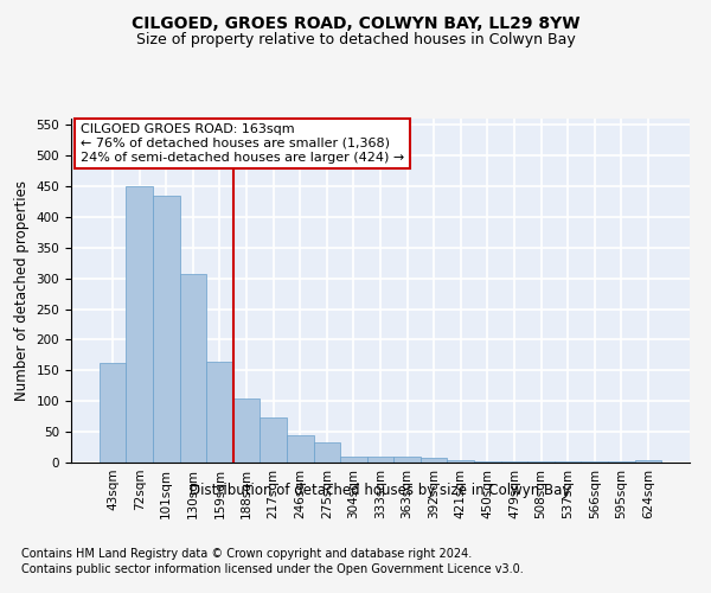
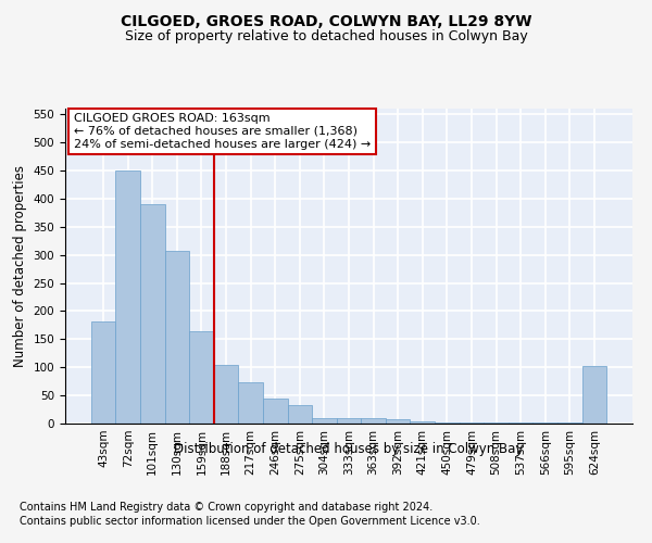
43sqm: 163 -> 182
101sqm: 435 -> 390
624sqm: 4 -> 102
